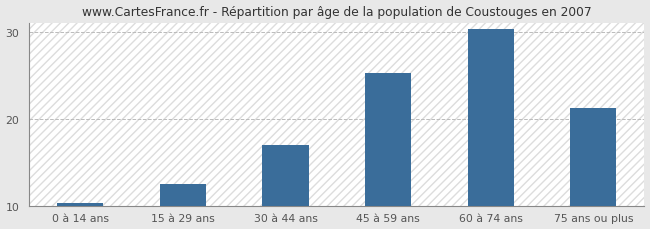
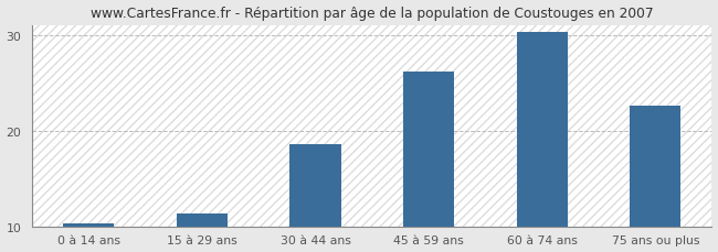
15 à 29 ans: 12.5 -> 11.4
30 à 44 ans: 17.0 -> 18.6
45 à 59 ans: 25.2 -> 26.2
75 ans ou plus: 21.2 -> 22.6
